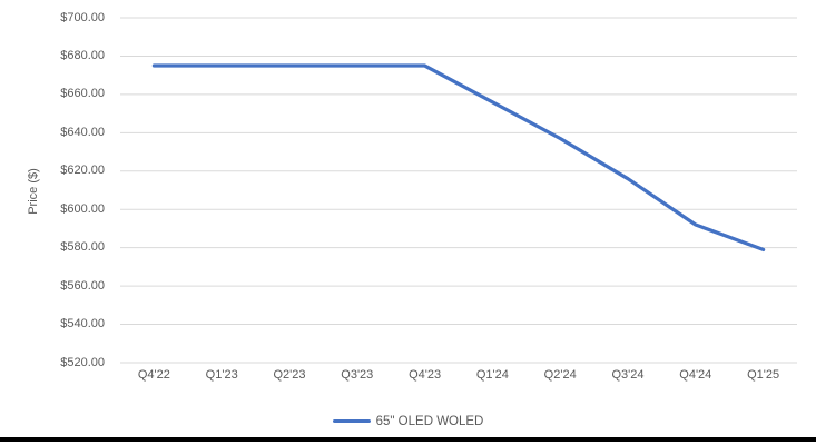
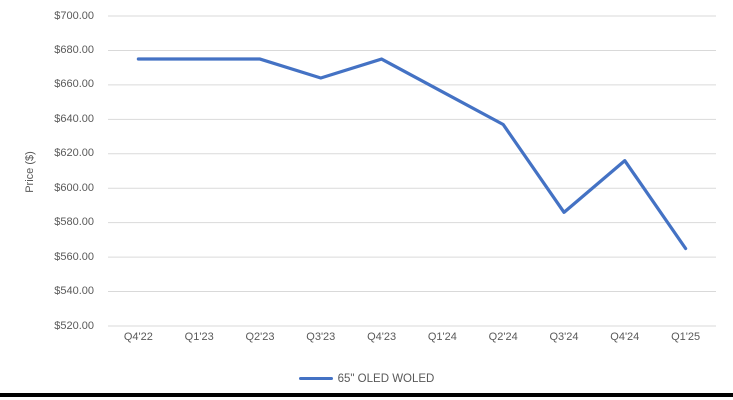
Q3'23: $675 -> $664
Q3'24: $616 -> $586
Q4'24: $592 -> $616
Q1'25: $579 -> $565
